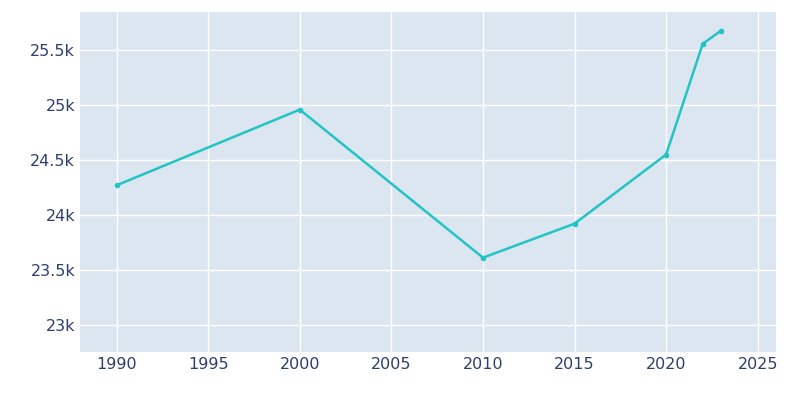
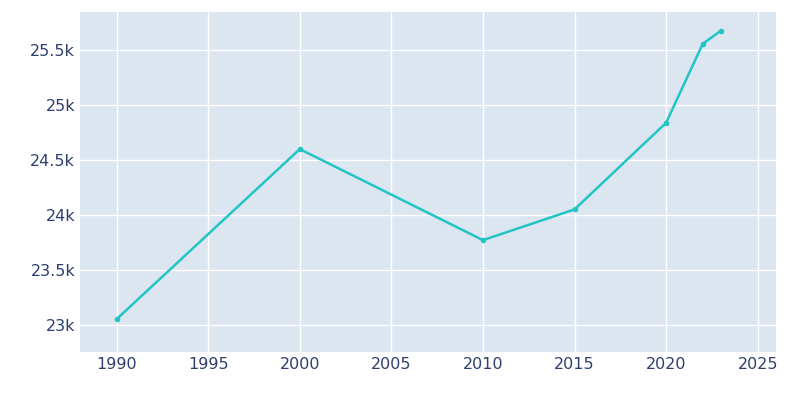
1990: 24.27k -> 23.05k
2000: 24.96k -> 24.60k
2010: 23.61k -> 23.77k
2015: 23.92k -> 24.05k
2020: 24.55k -> 24.84k
